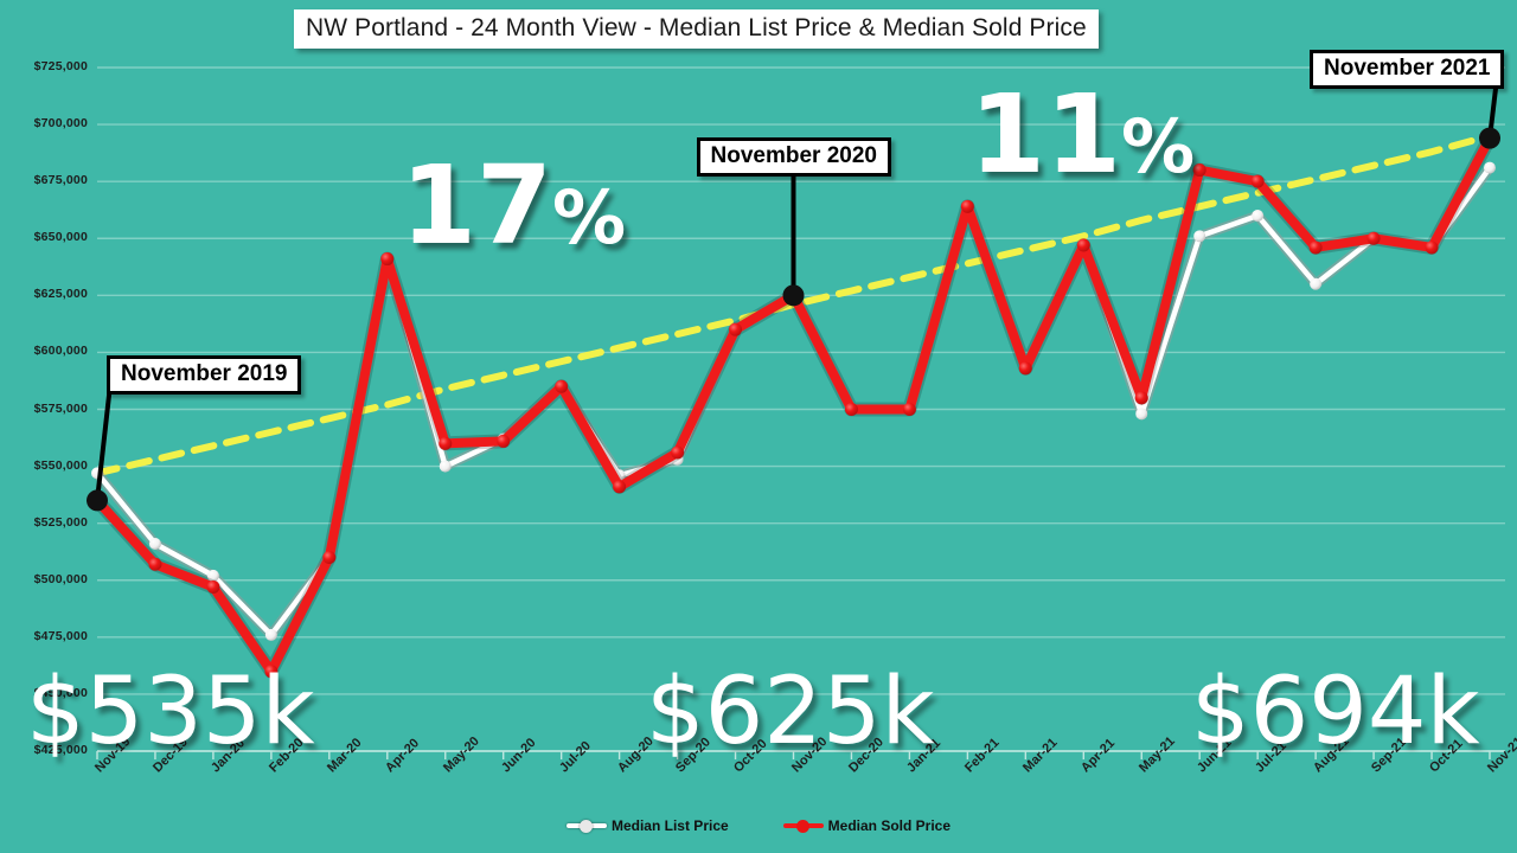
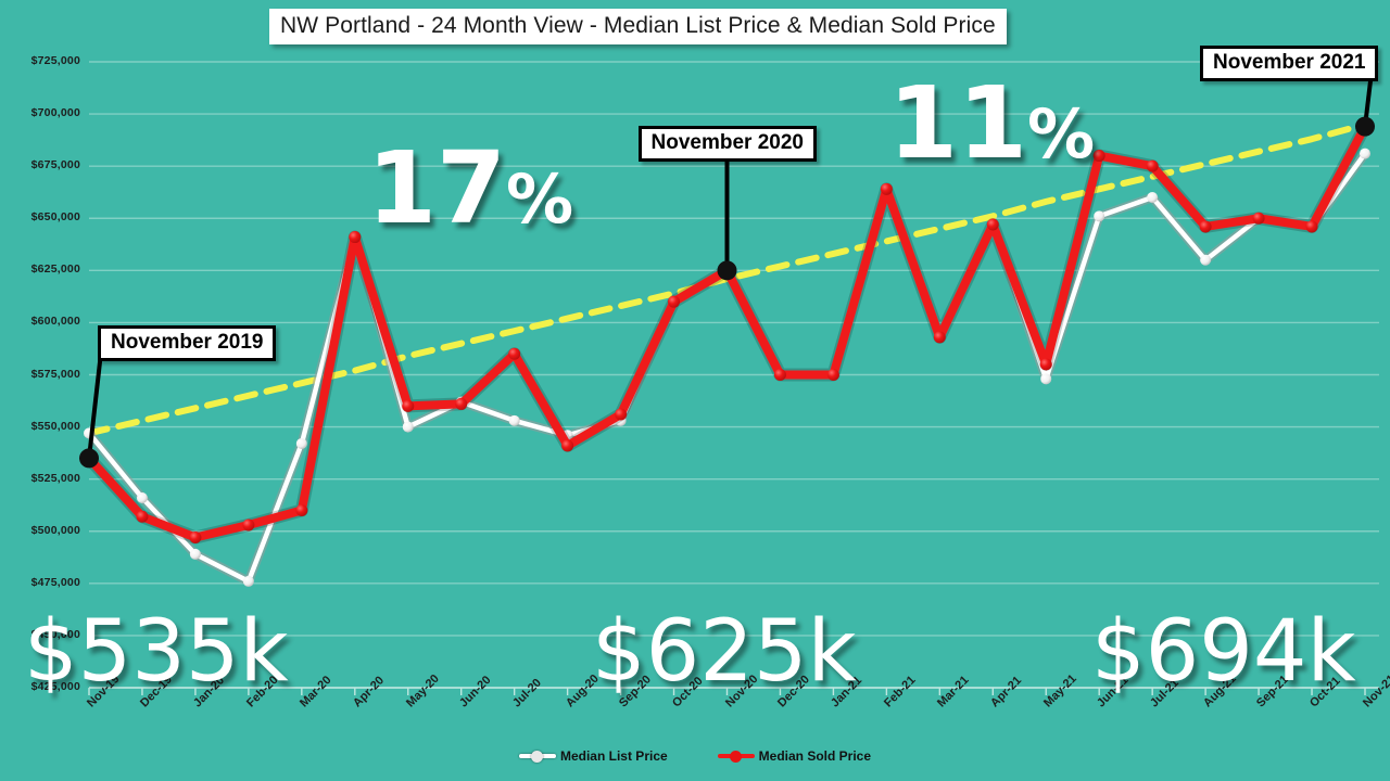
Median List Price/Jan-20: $502000 -> $489000
Median Sold Price/Feb-20: $460000 -> $503000
Median List Price/Mar-20: $510000 -> $542000
Median List Price/Jul-20: $585000 -> $553000
